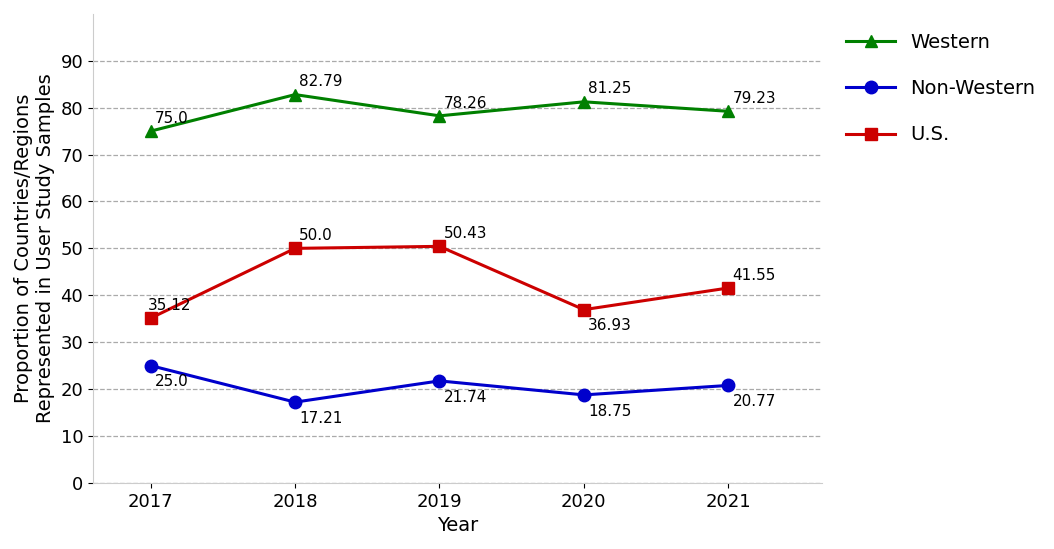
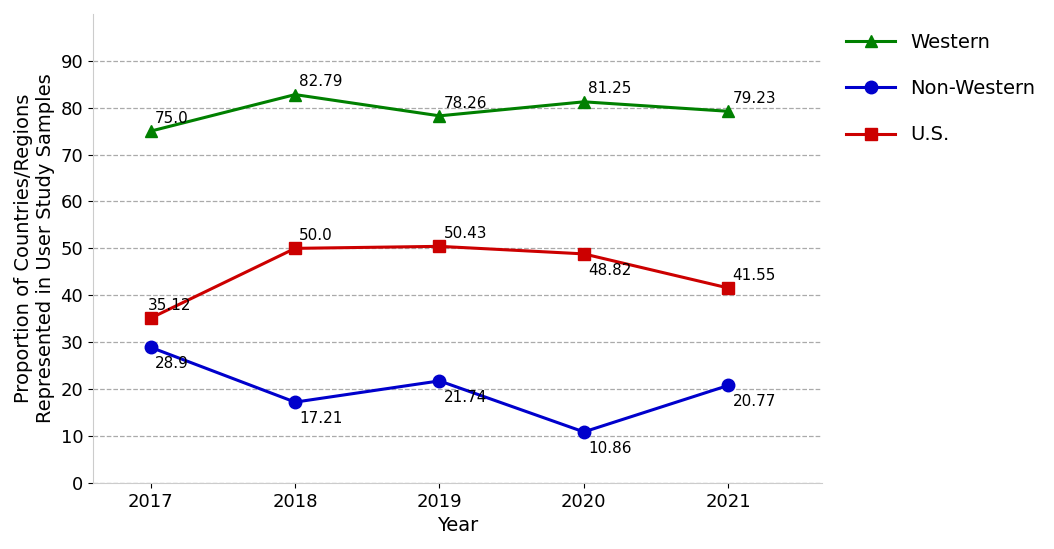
Non-Western/2017: 25.0 -> 28.9
Non-Western/2020: 18.75 -> 10.86
U.S./2020: 36.93 -> 48.82
